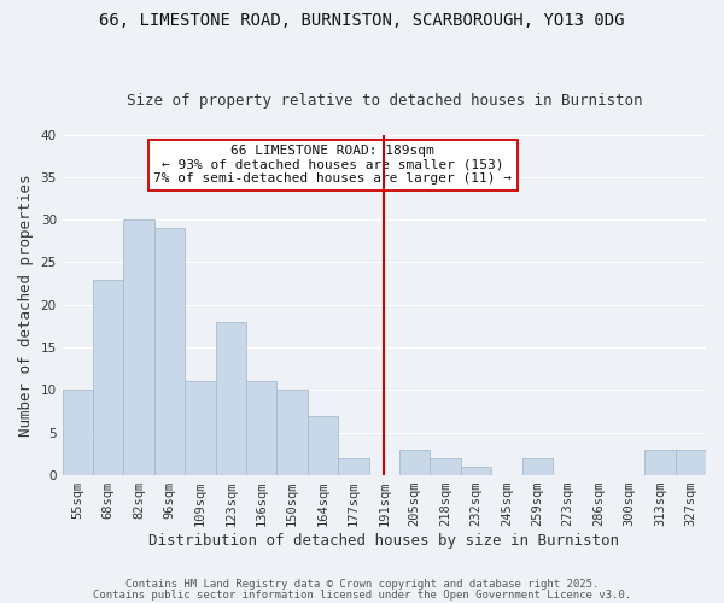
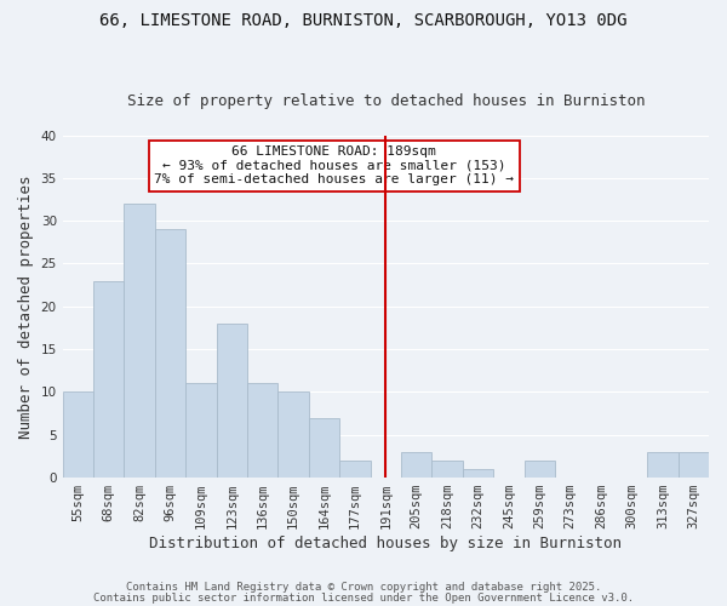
82sqm: 30 -> 32
